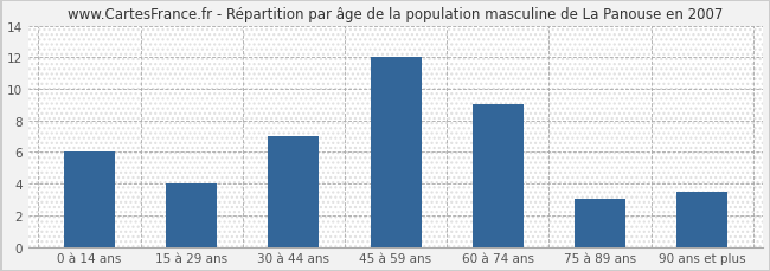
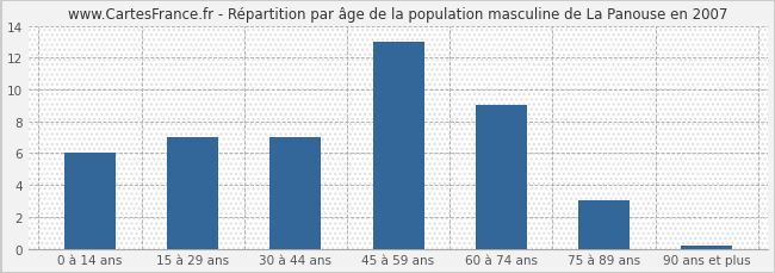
15 à 29 ans: 4.0 -> 7.0
45 à 59 ans: 12.0 -> 13.0
90 ans et plus: 3.5 -> 0.2
